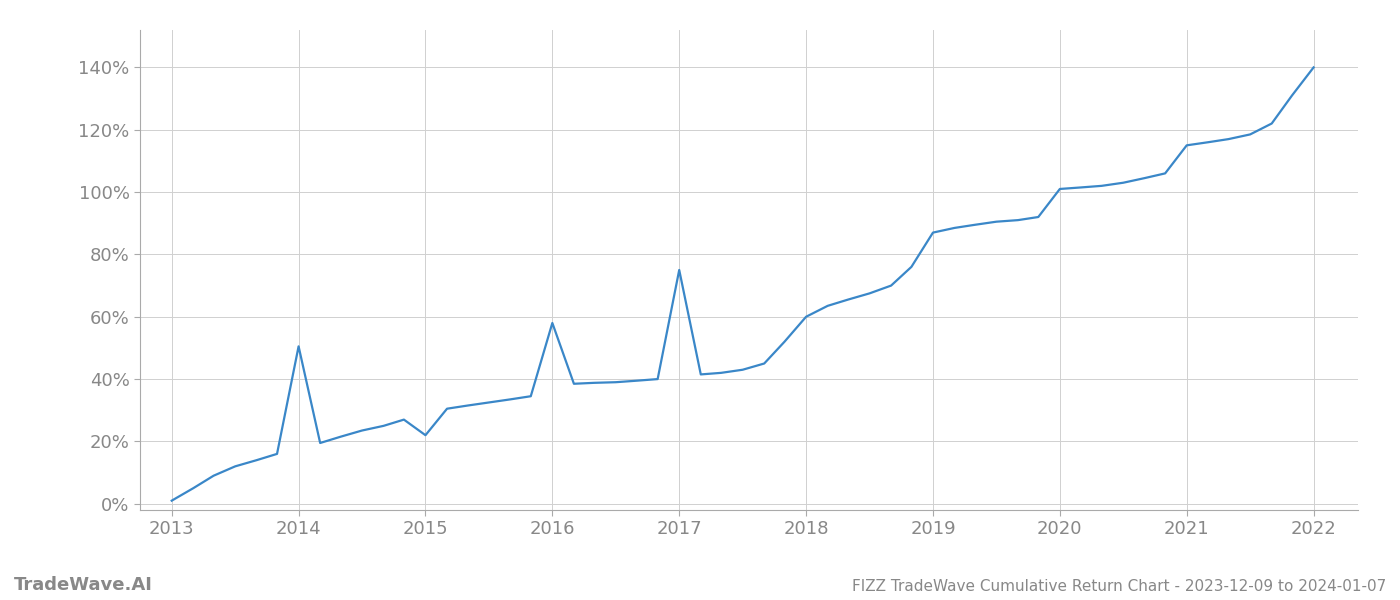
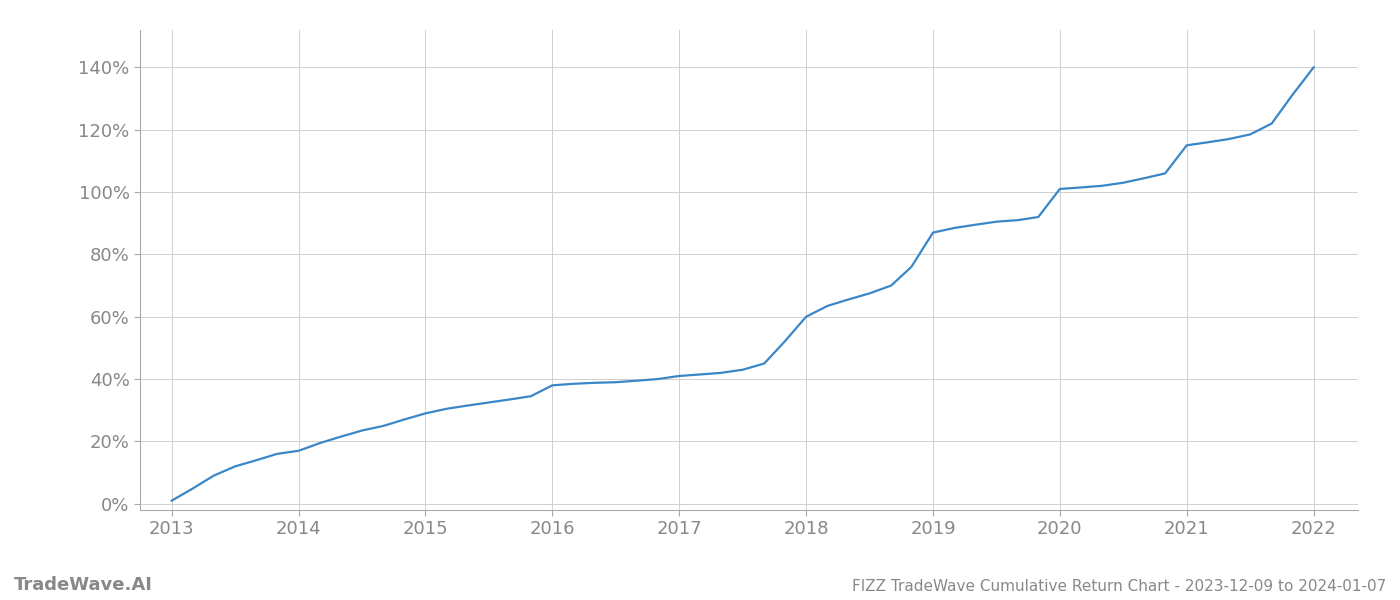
2014: 50.5% -> 17.0%
2015: 22.0% -> 29.0%
2016: 58.0% -> 38.0%
2017: 75.0% -> 41.0%
